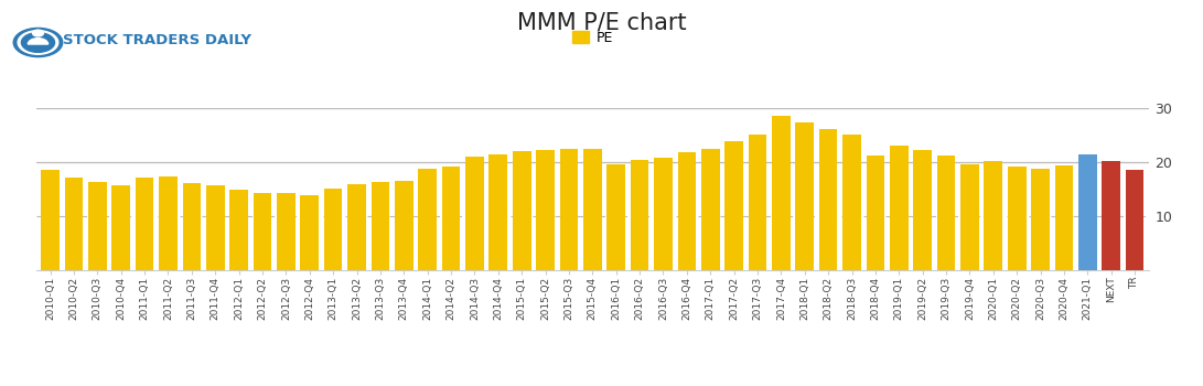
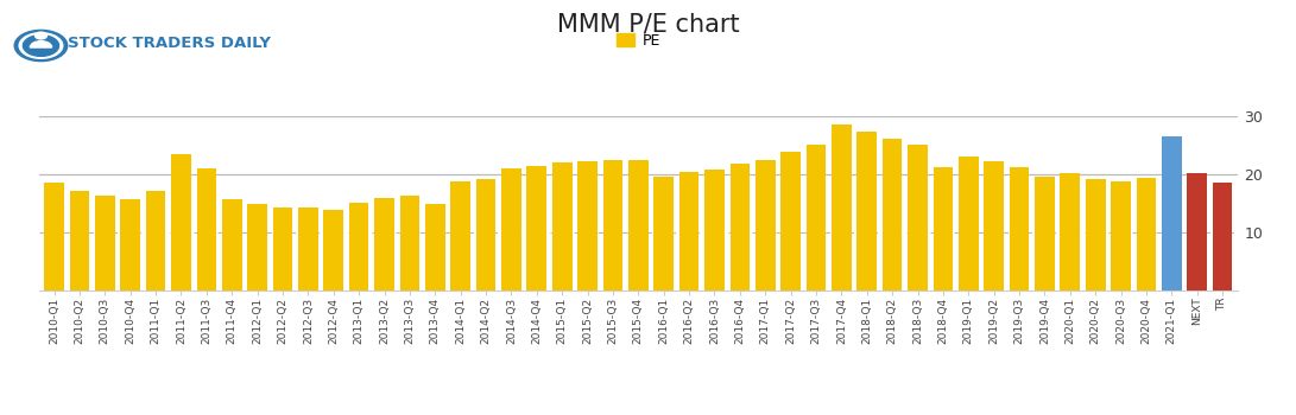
2011-Q2: 17.3 -> 23.5
2011-Q3: 16.2 -> 21.0
2013-Q4: 16.5 -> 15.0
2021-Q1: 21.5 -> 26.5
